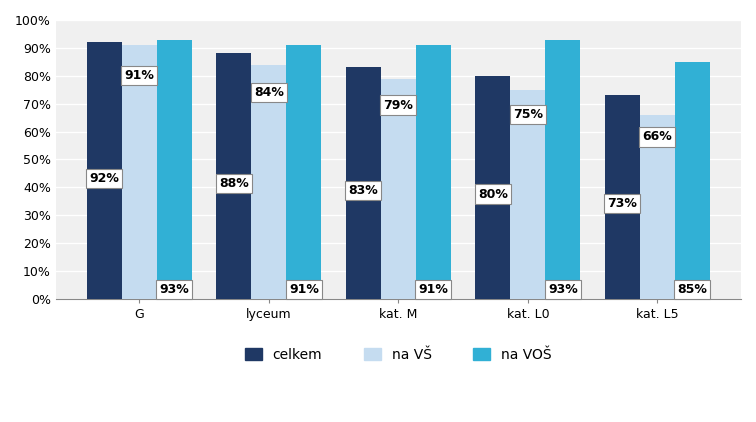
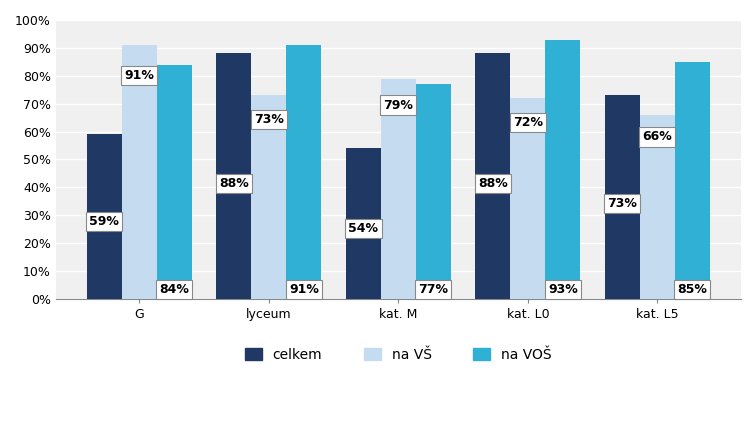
celkem/G: 92% -> 59%
na VOŠ/G: 93% -> 84%
na VŠ/lyceum: 84% -> 73%
celkem/kat. M: 83% -> 54%
na VOŠ/kat. M: 91% -> 77%
celkem/kat. L0: 80% -> 88%
na VŠ/kat. L0: 75% -> 72%
